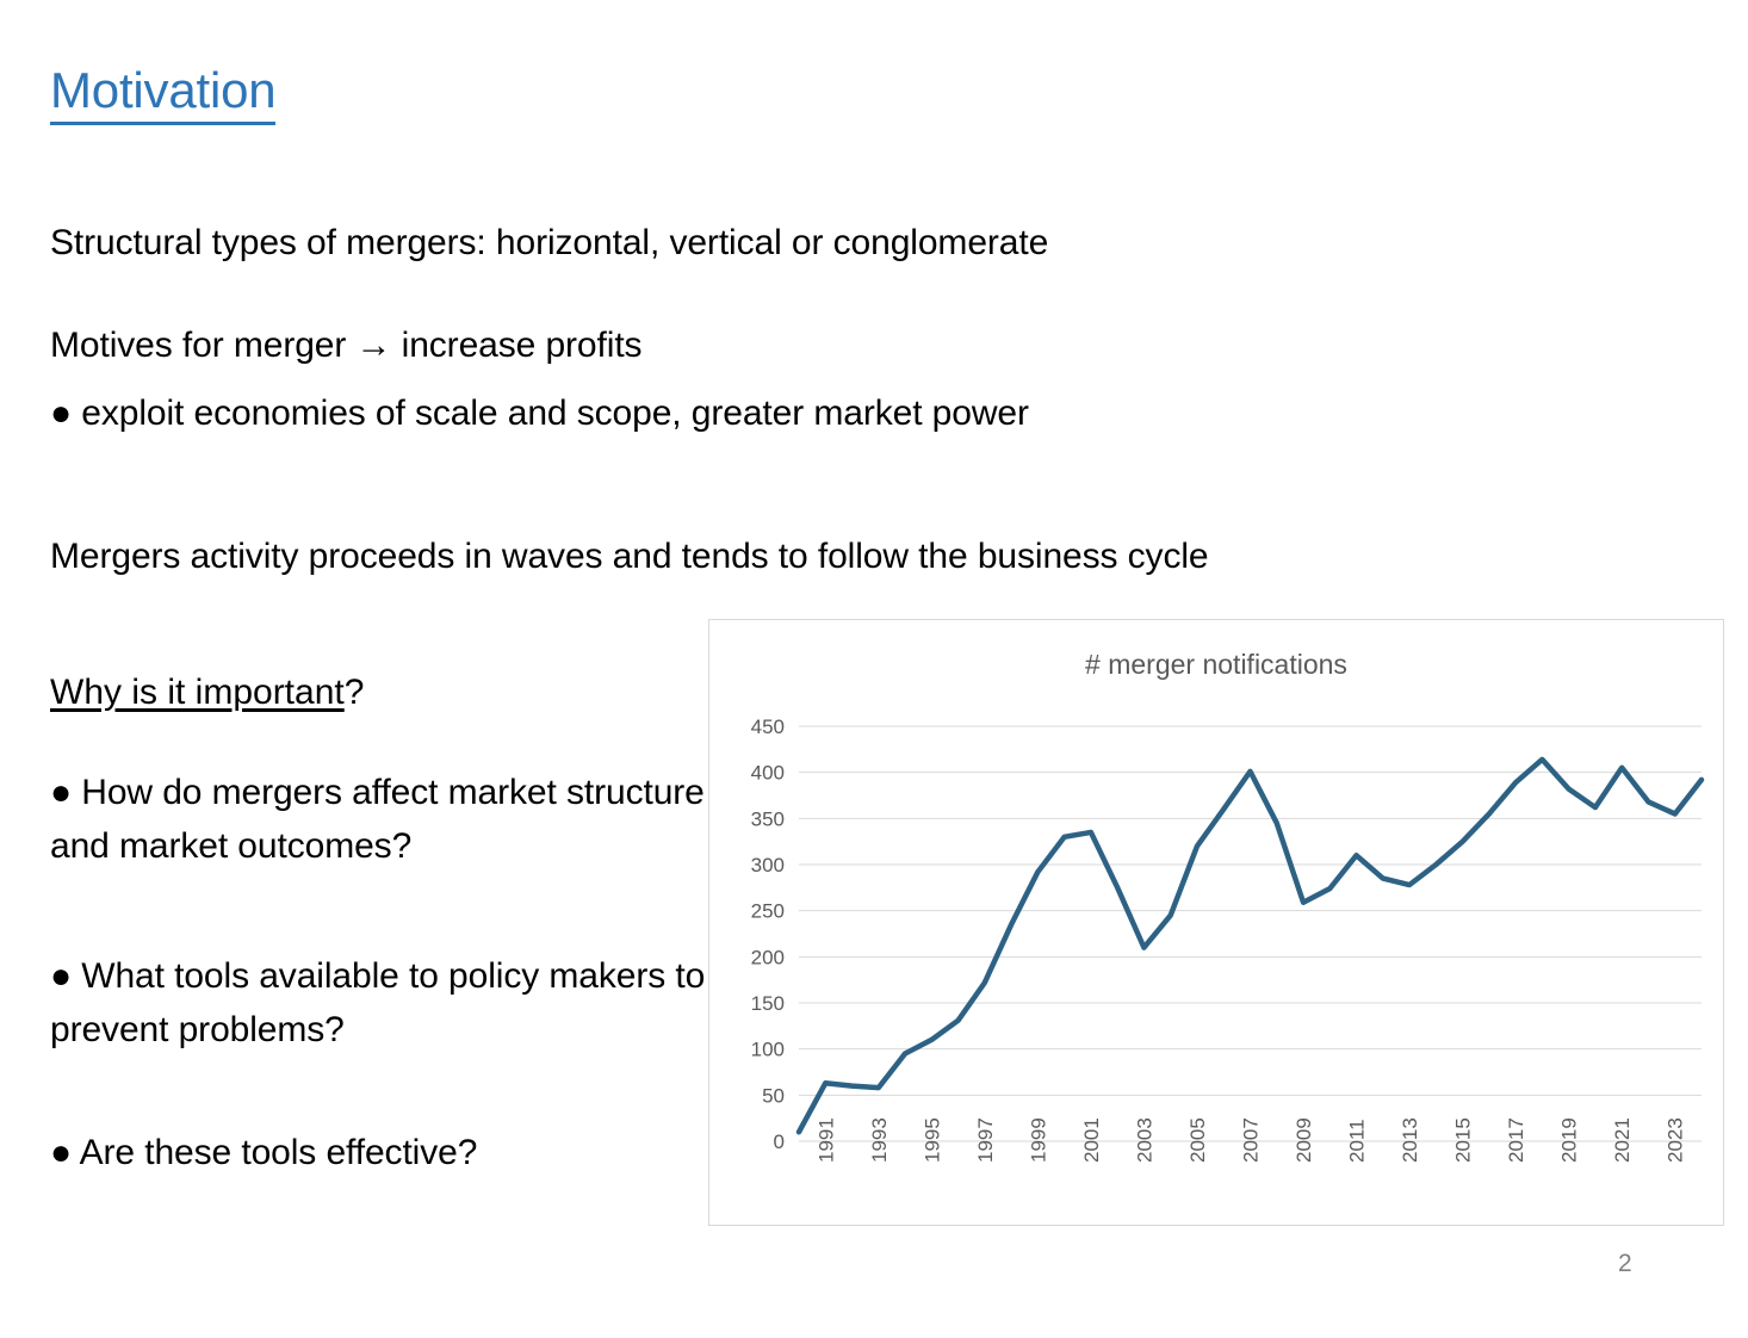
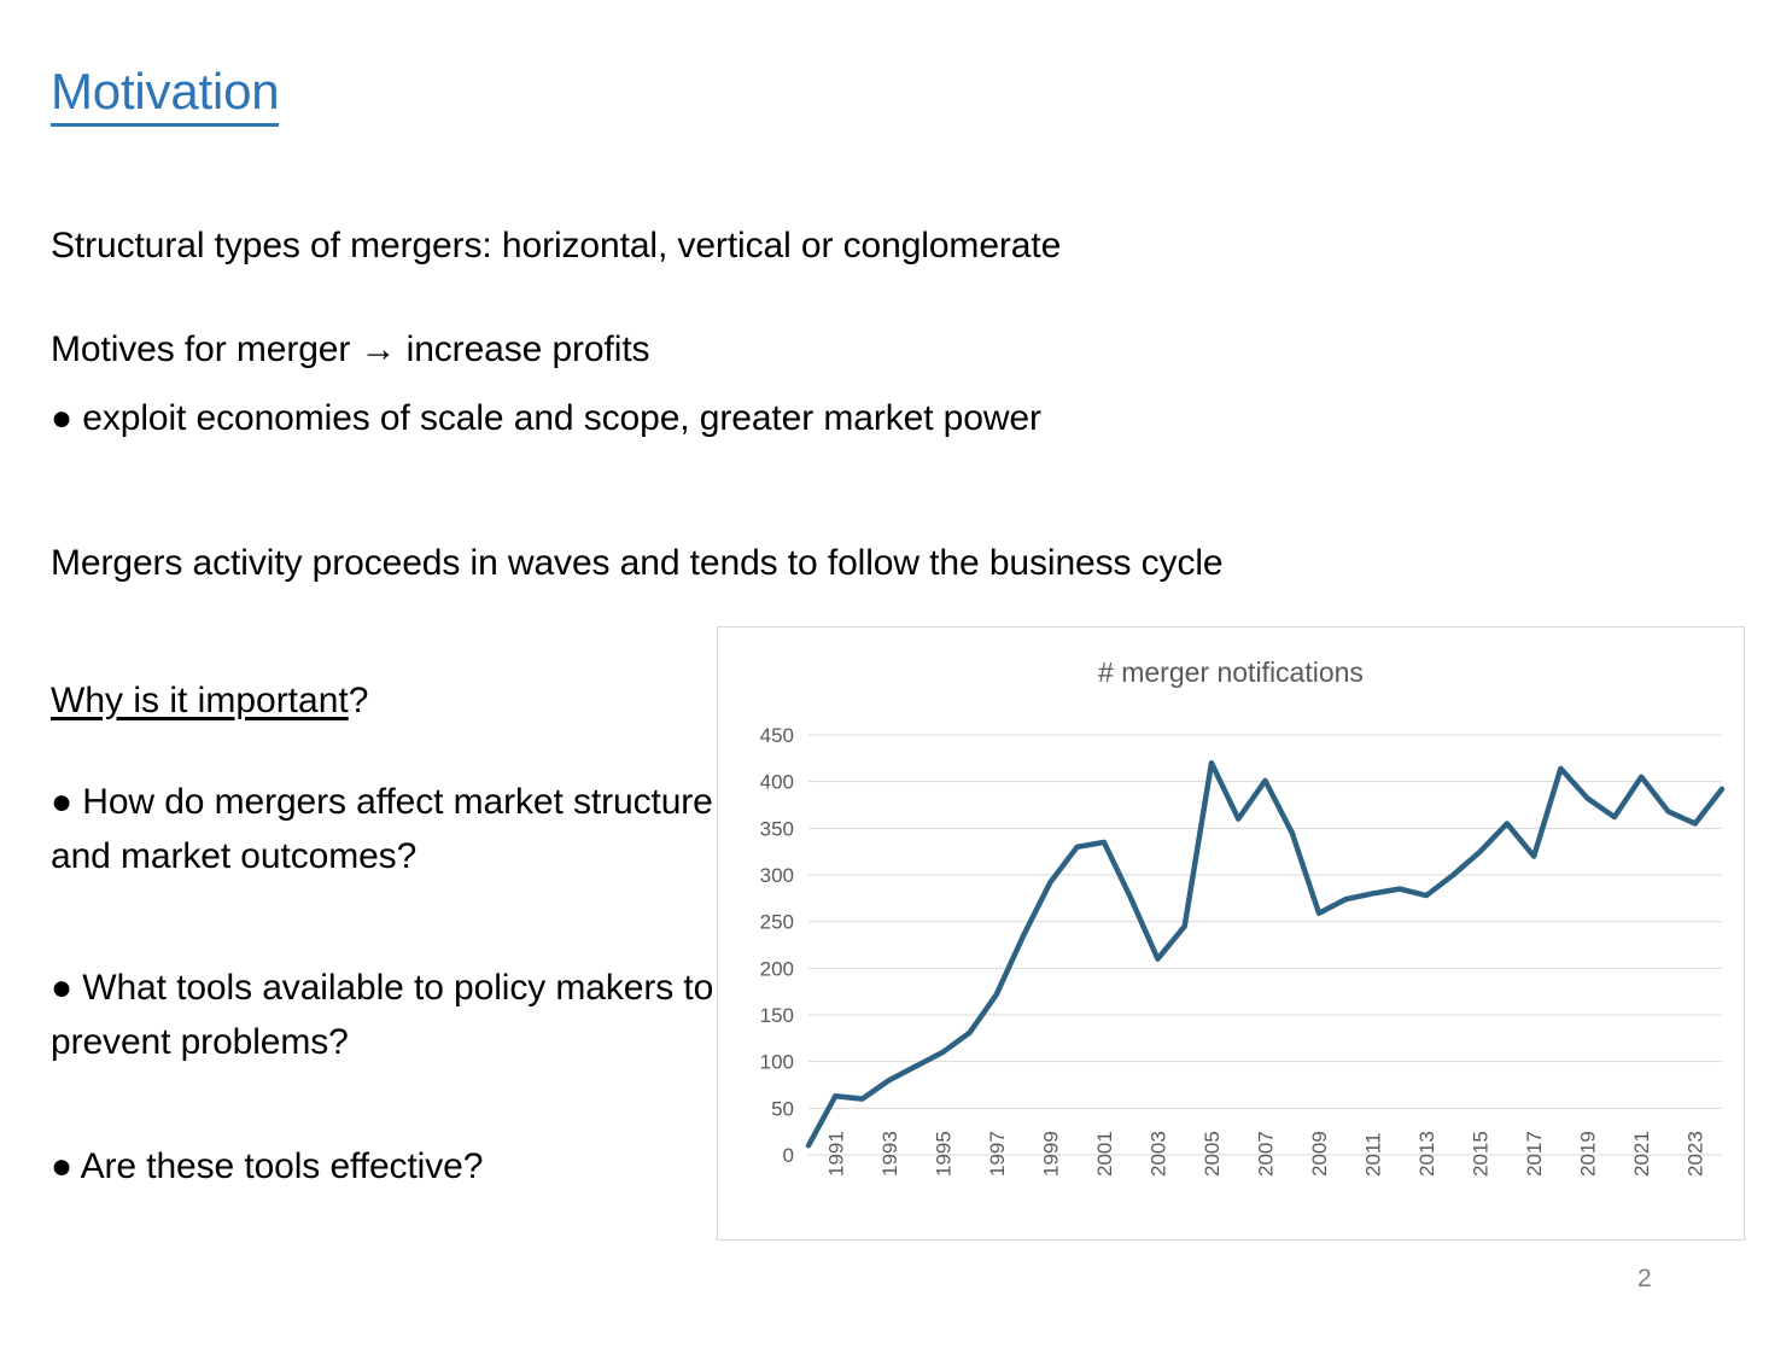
1993: 60 -> 80
2005: 320 -> 420
2011: 310 -> 280
2017: 390 -> 320
